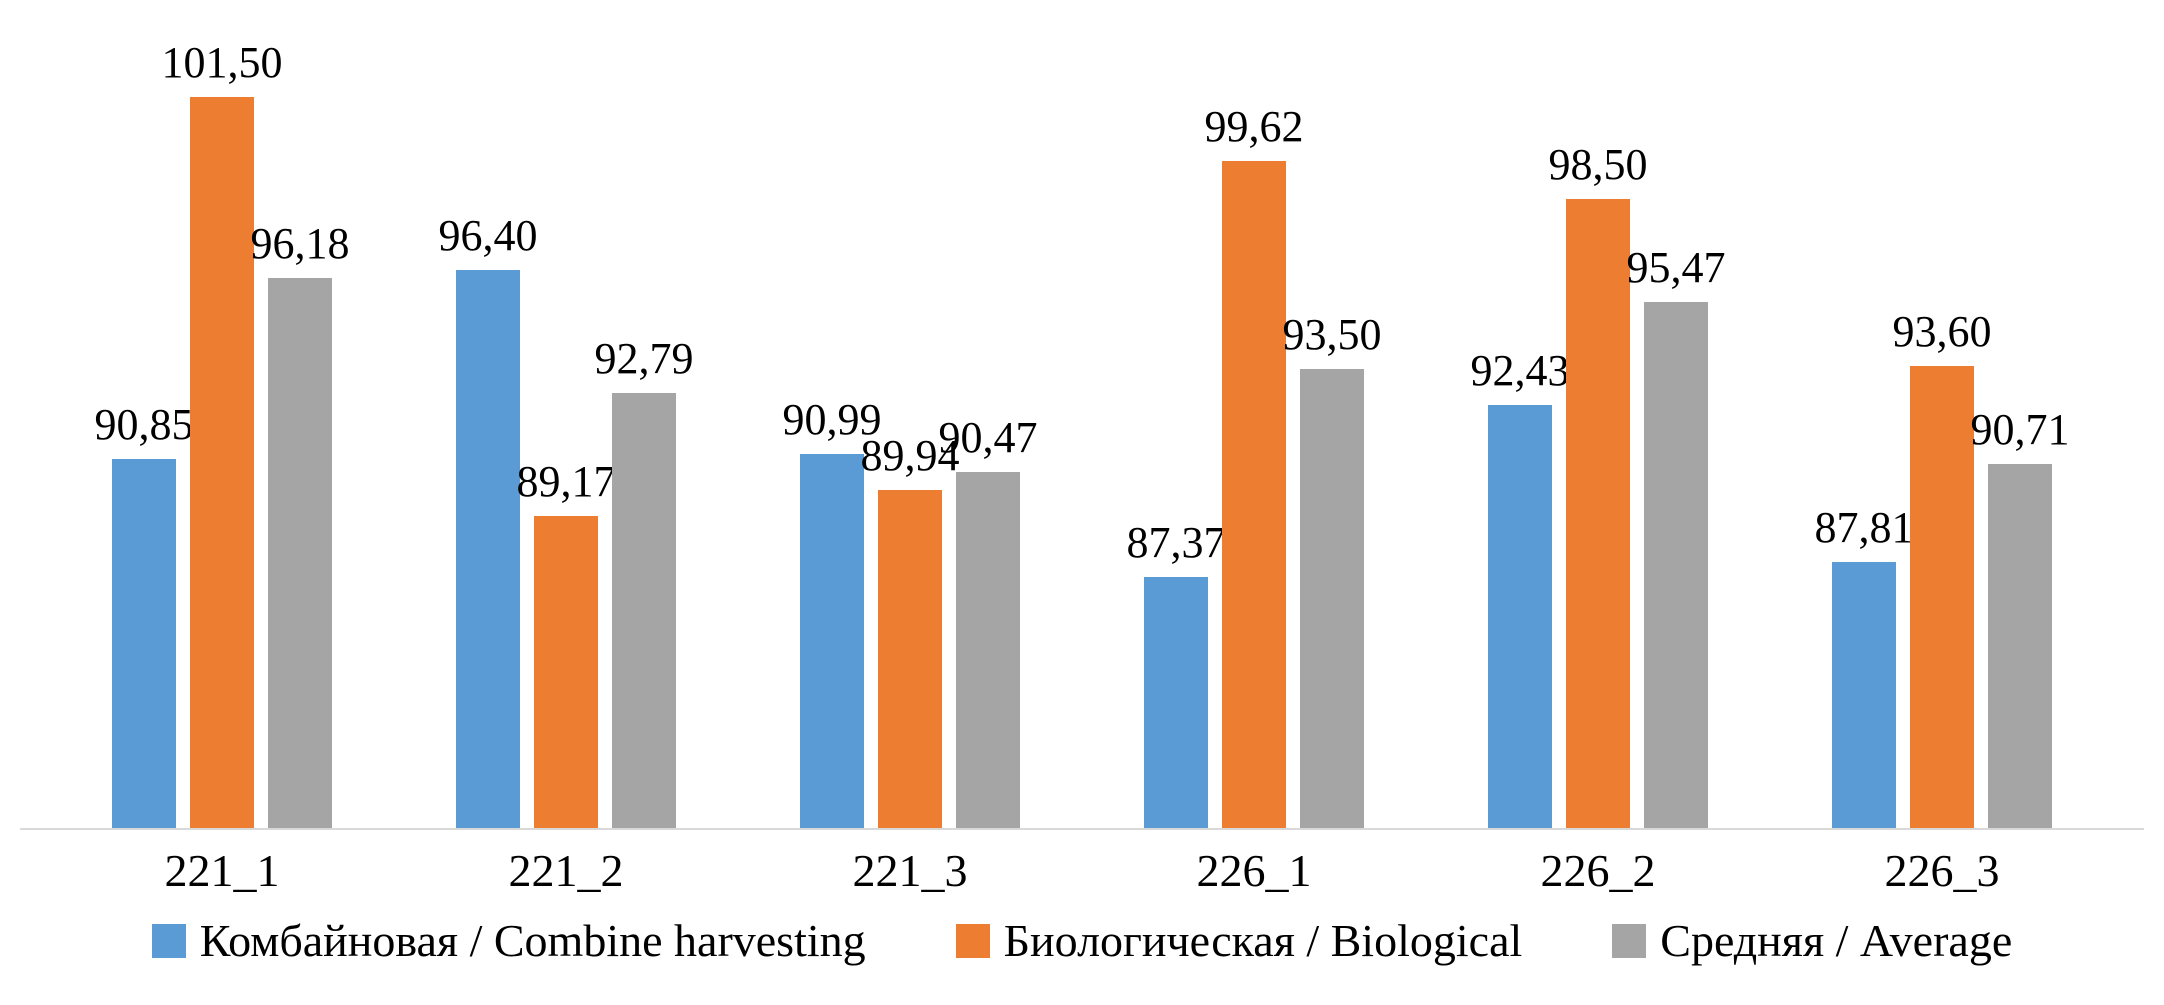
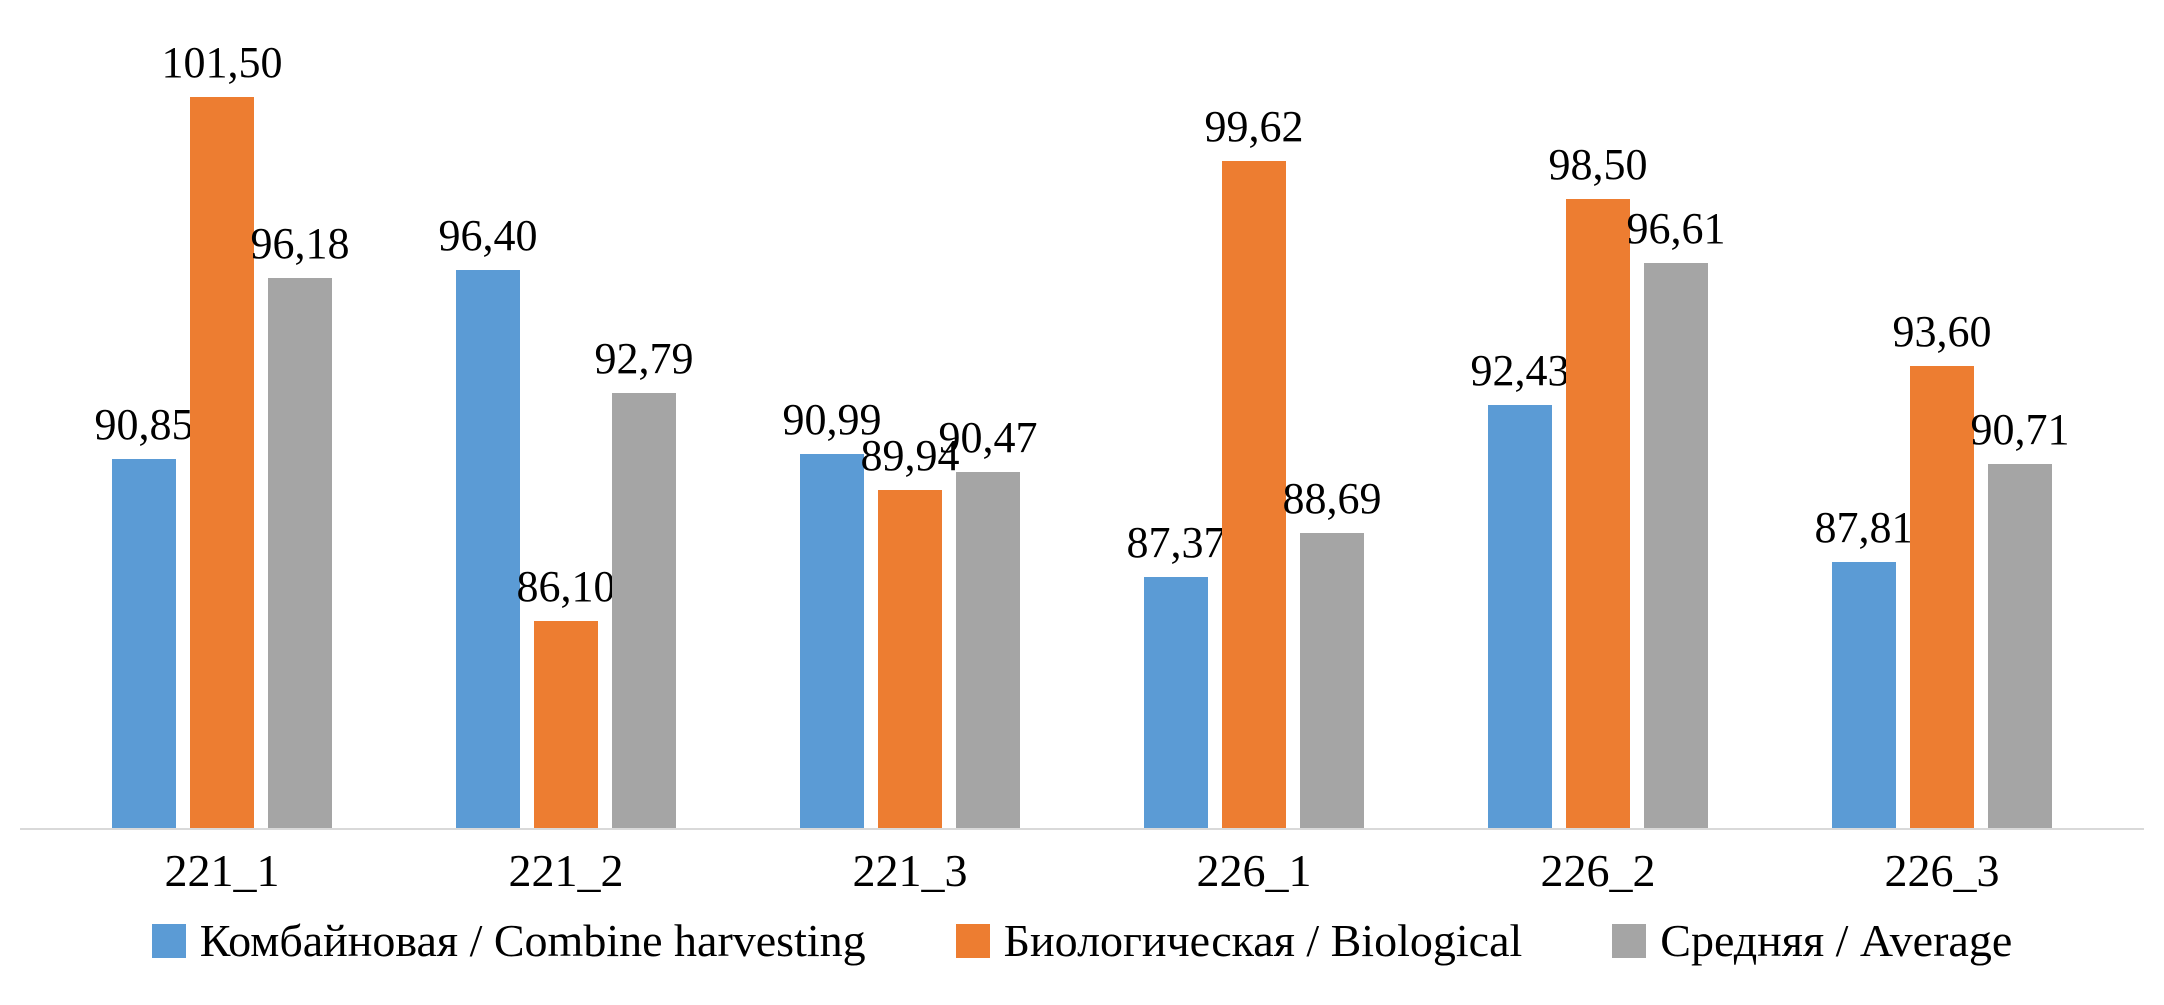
Биологическая / Biological/221_2: 89,17 -> 86,10
Средняя / Average/226_1: 93,50 -> 88,69
Средняя / Average/226_2: 95,47 -> 96,61
